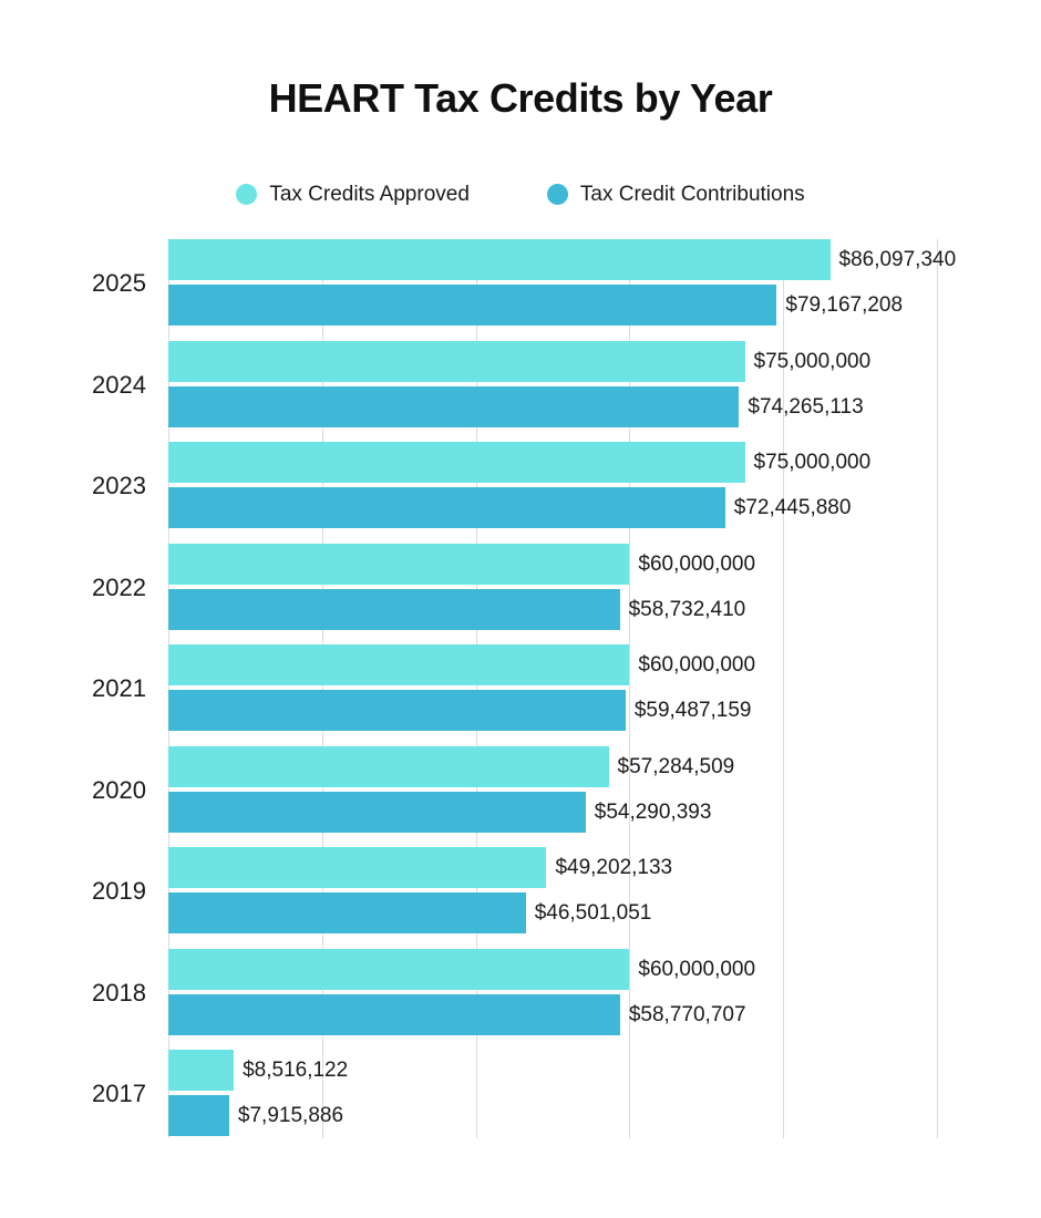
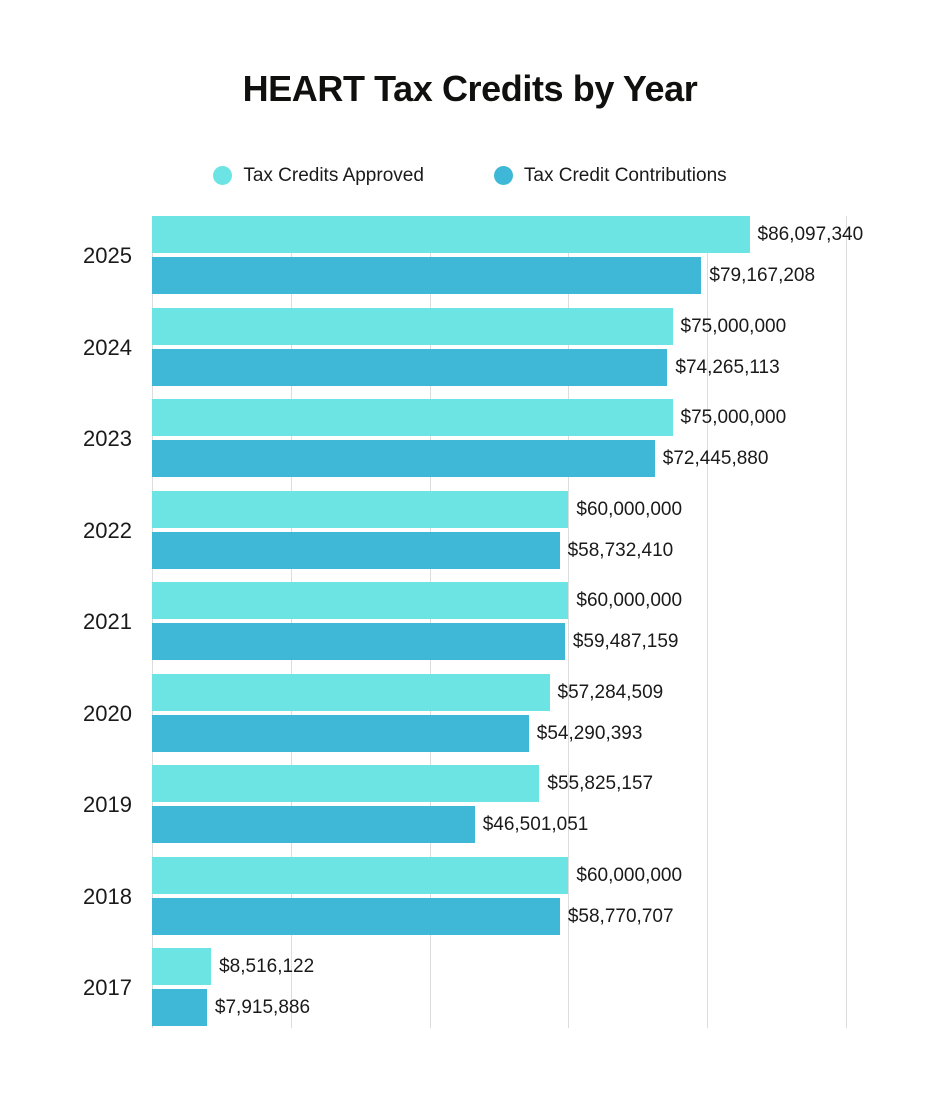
Tax Credits Approved/2019: $49,202,133 -> $55,825,157
